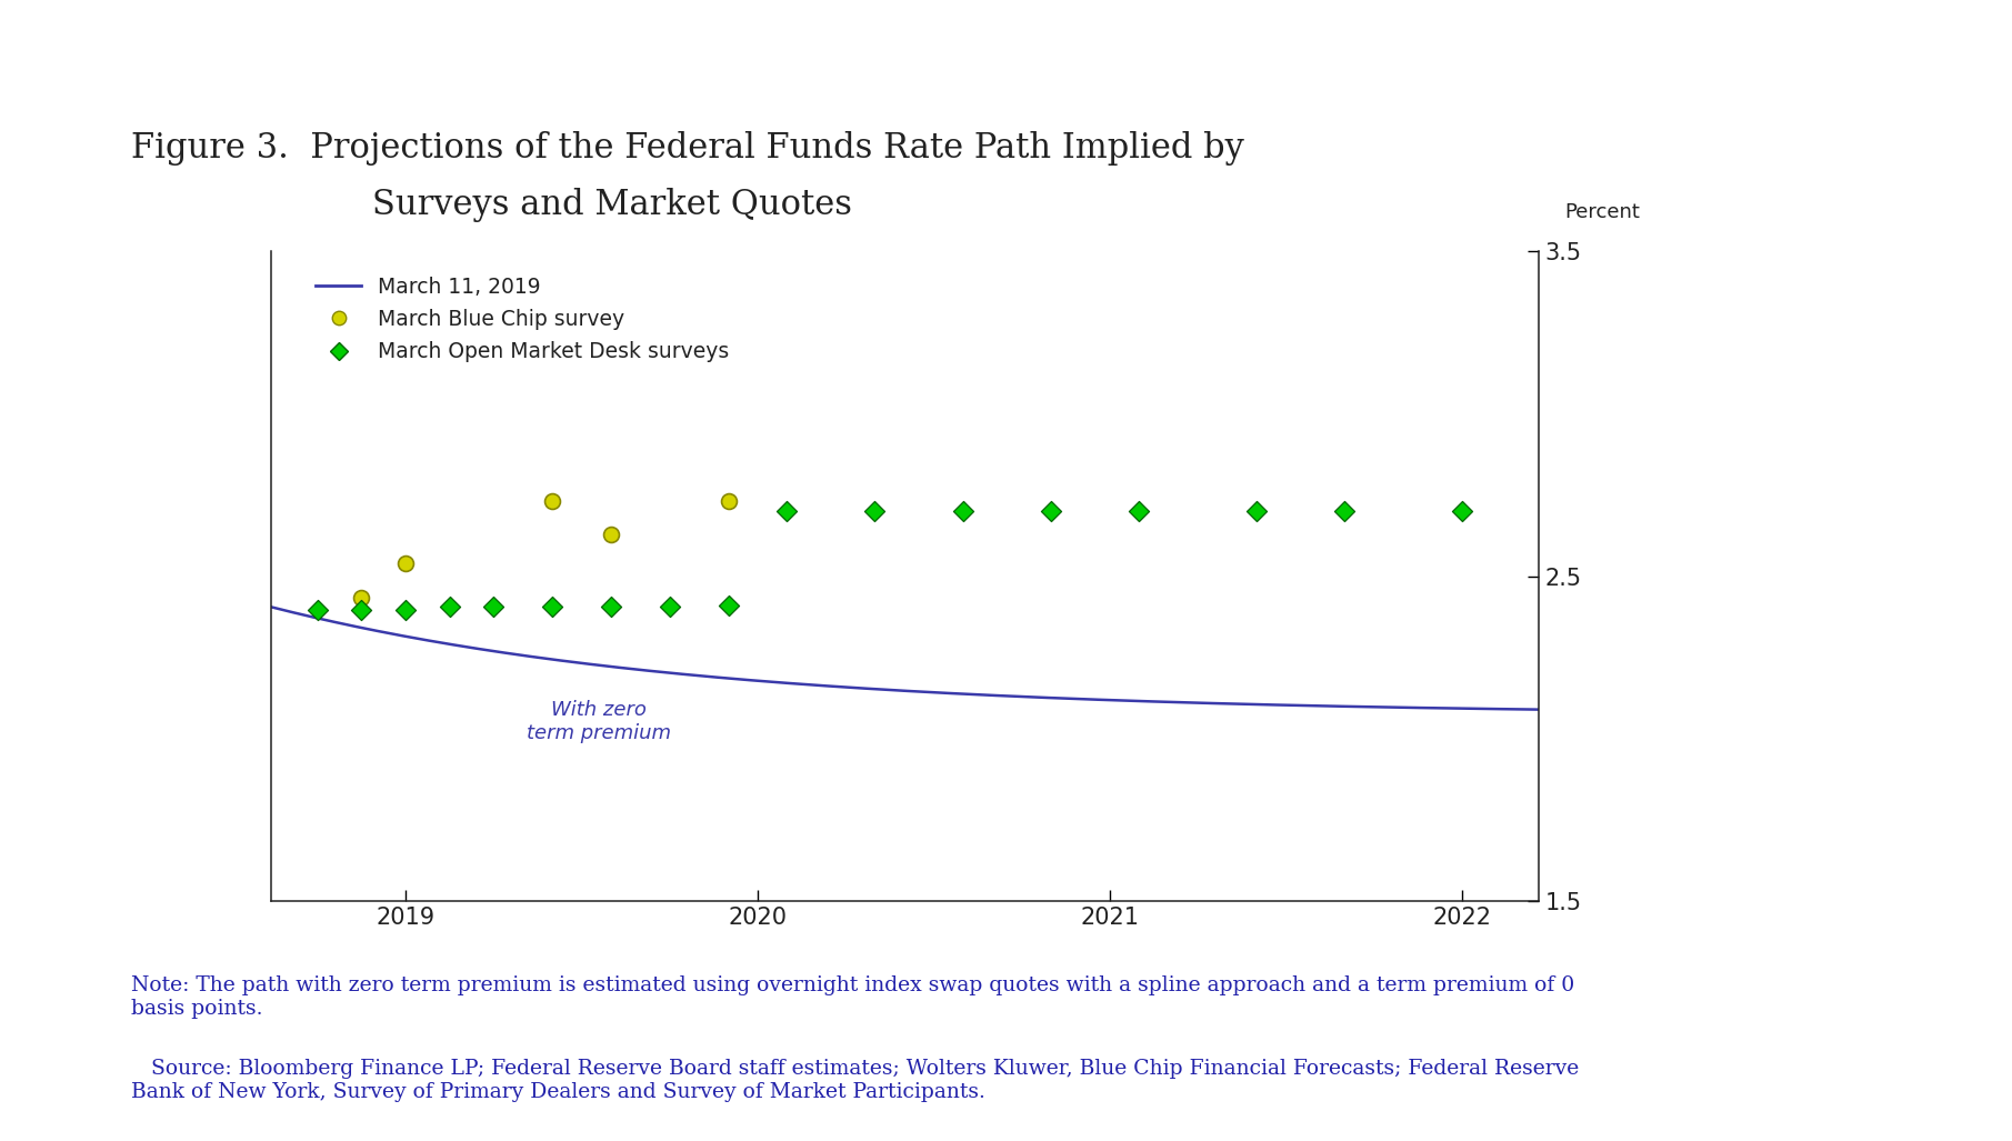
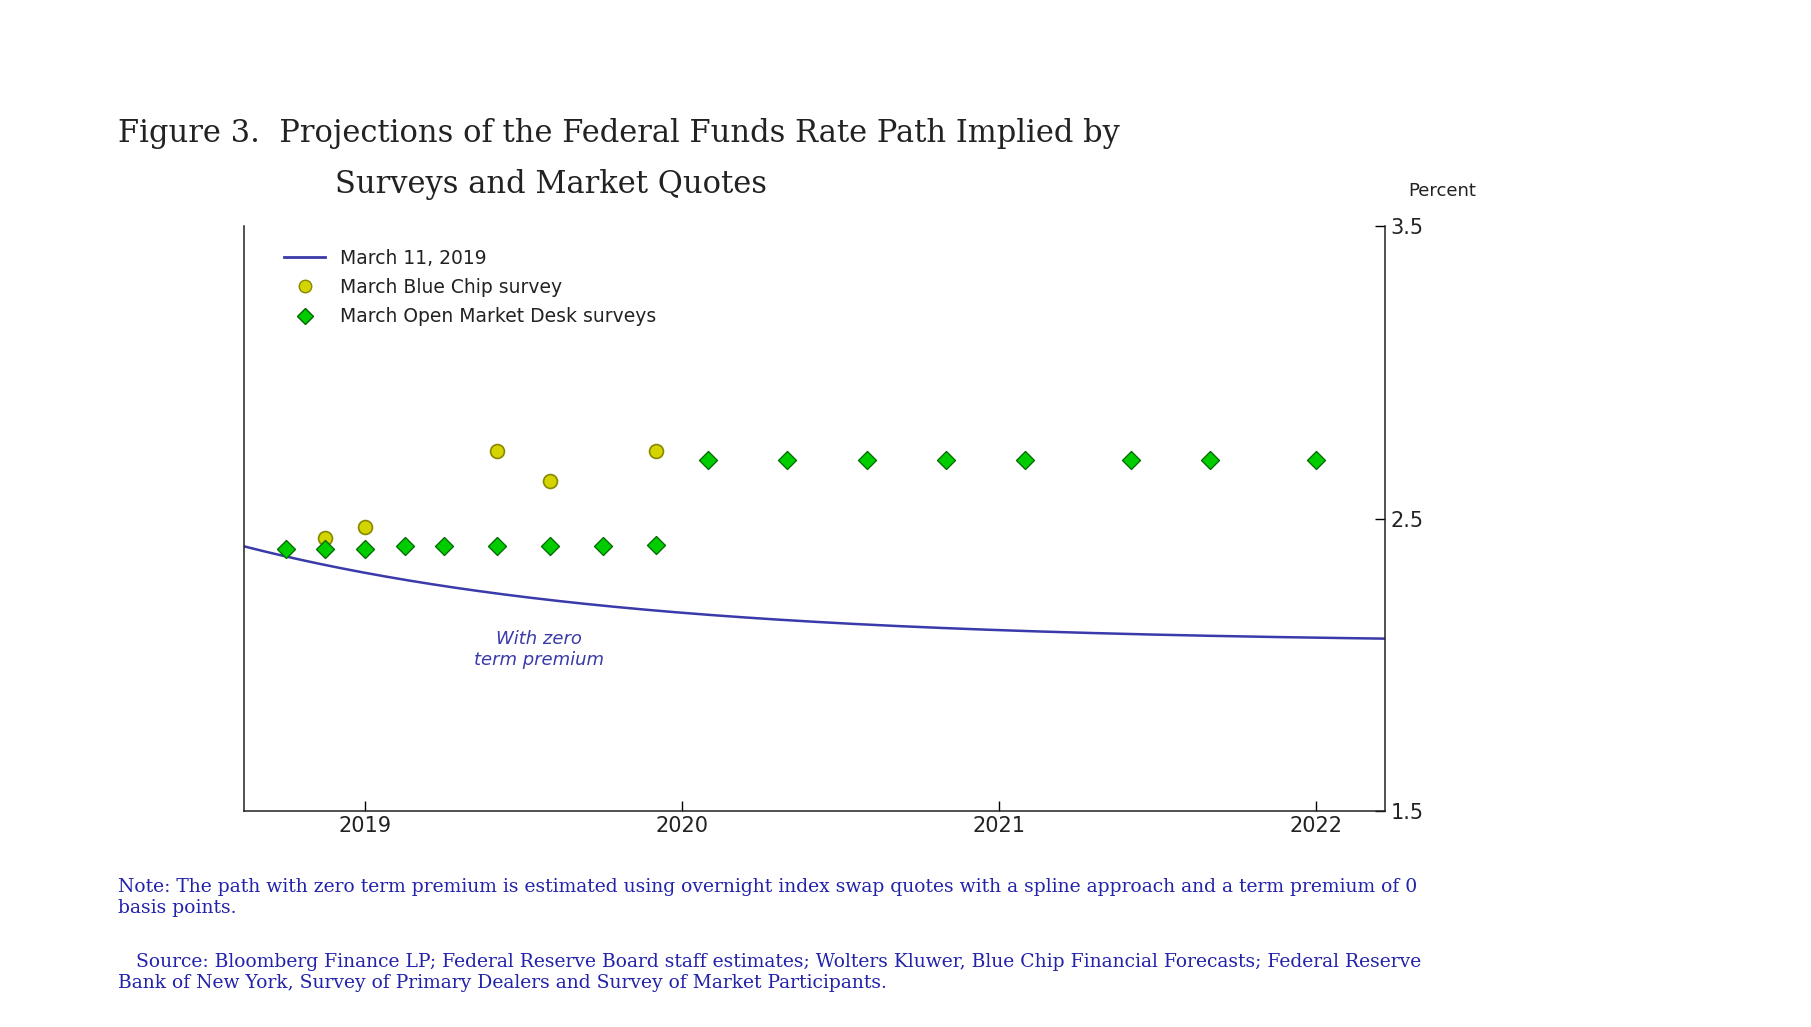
March Blue Chip survey/2019: 2.540 -> 2.470
